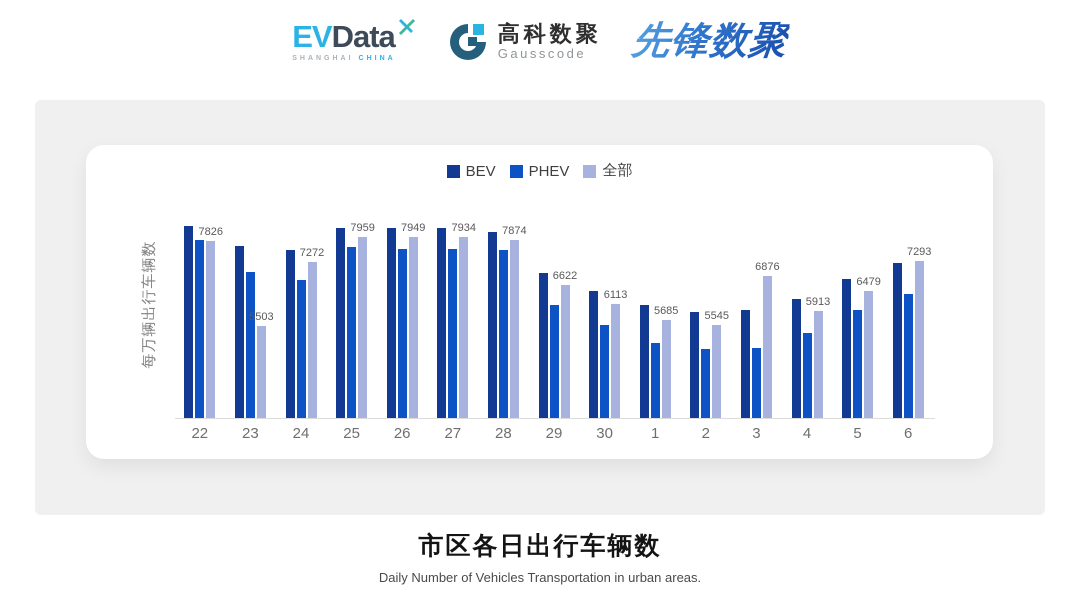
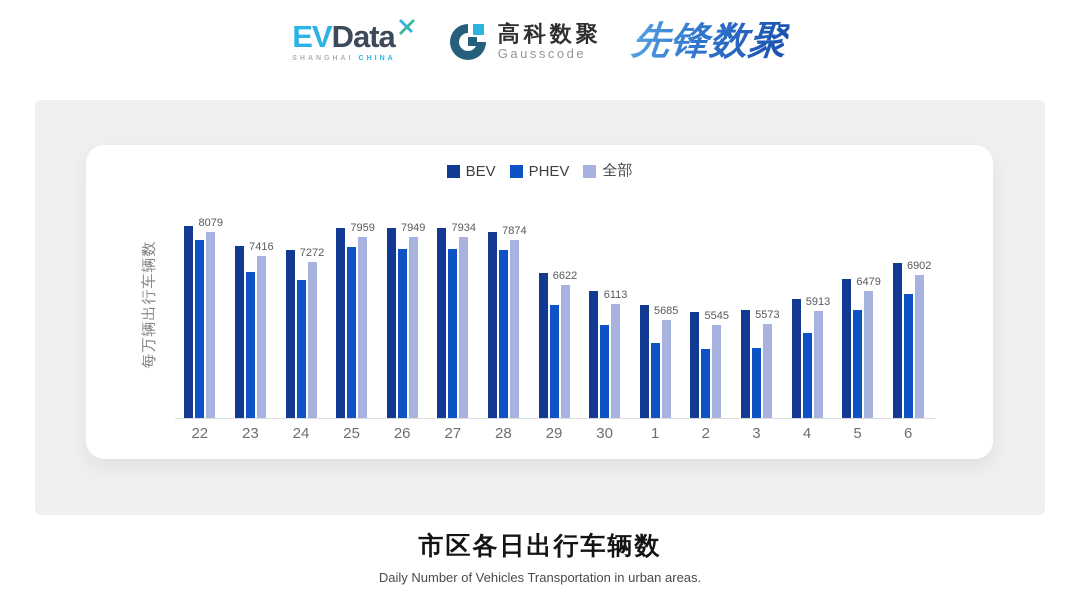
全部/22: 7826 -> 8079
全部/23: 5503 -> 7416
全部/3: 6876 -> 5573
全部/6: 7293 -> 6902
